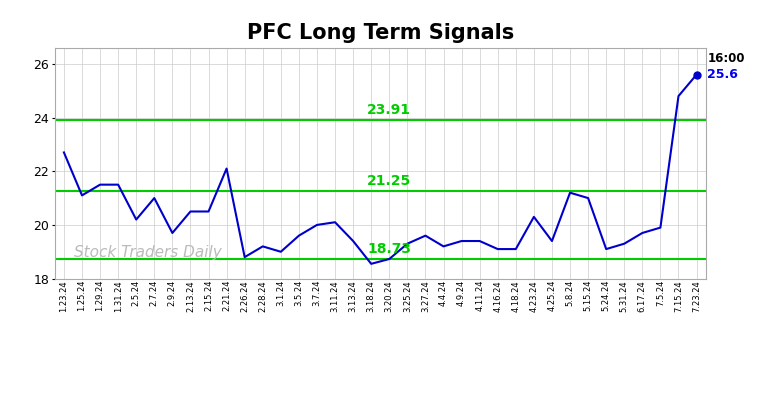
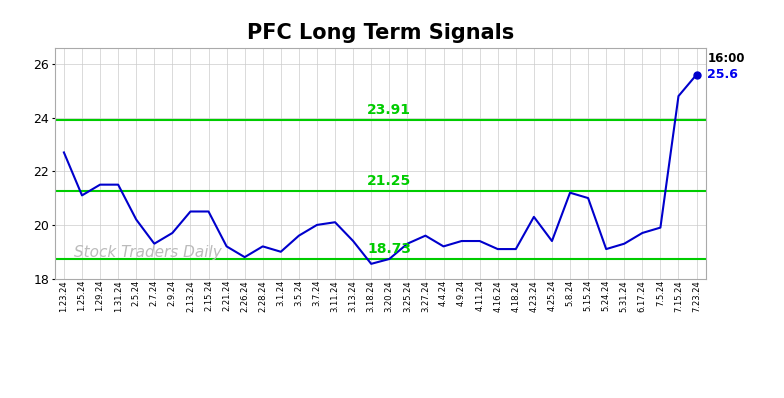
2.7.24: 21.00 -> 19.30
2.21.24: 22.10 -> 19.20
